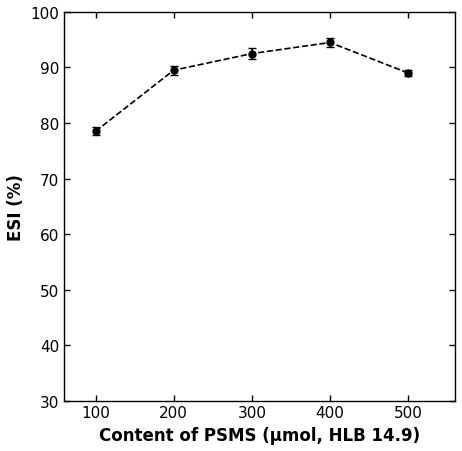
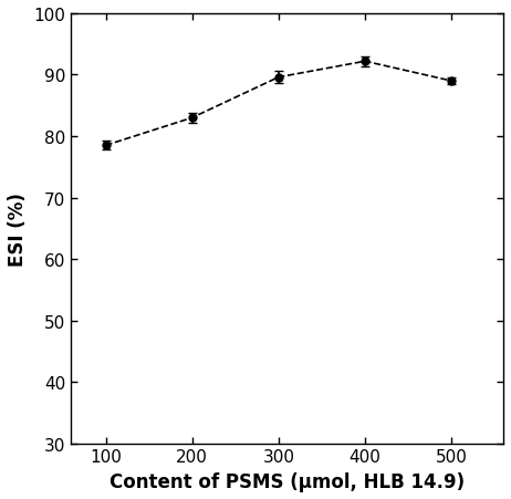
200: 89.5 -> 83.0
300: 92.5 -> 89.6
400: 94.5 -> 92.2
